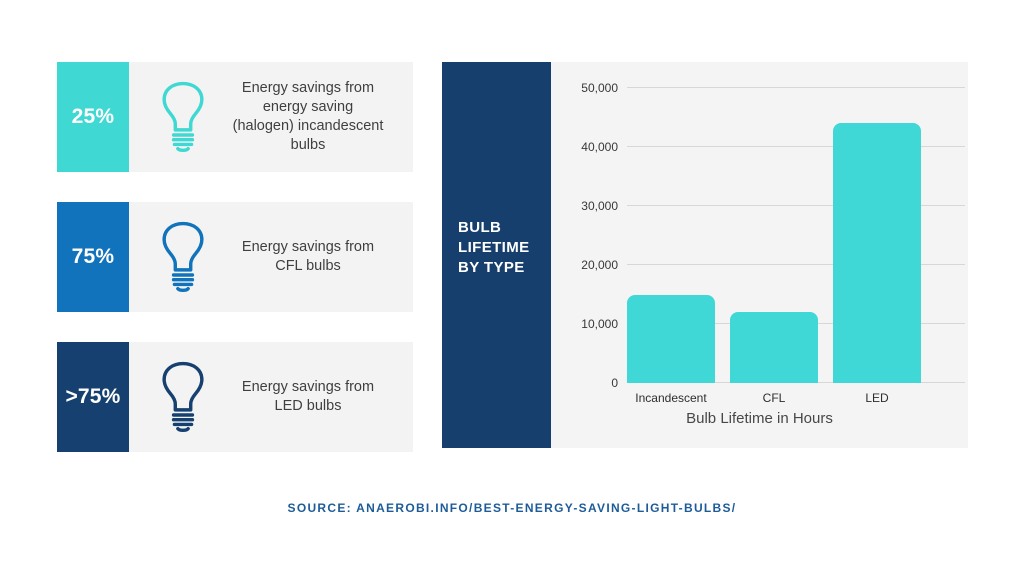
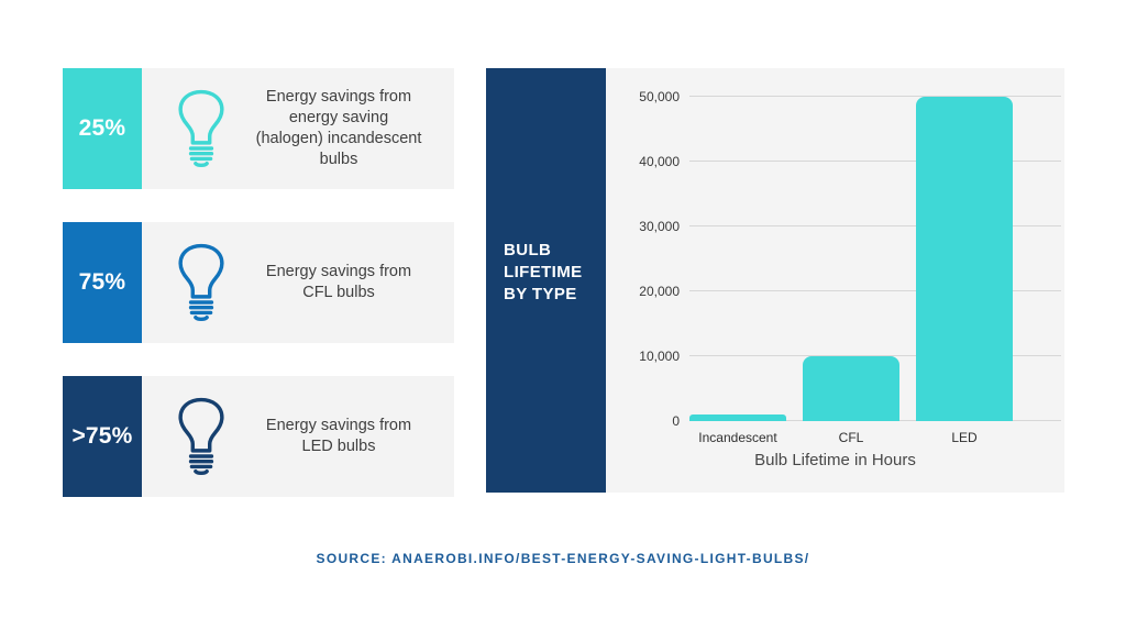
Incandescent: 15000 -> 1000
CFL: 12000 -> 10000
LED: 44000 -> 50000
